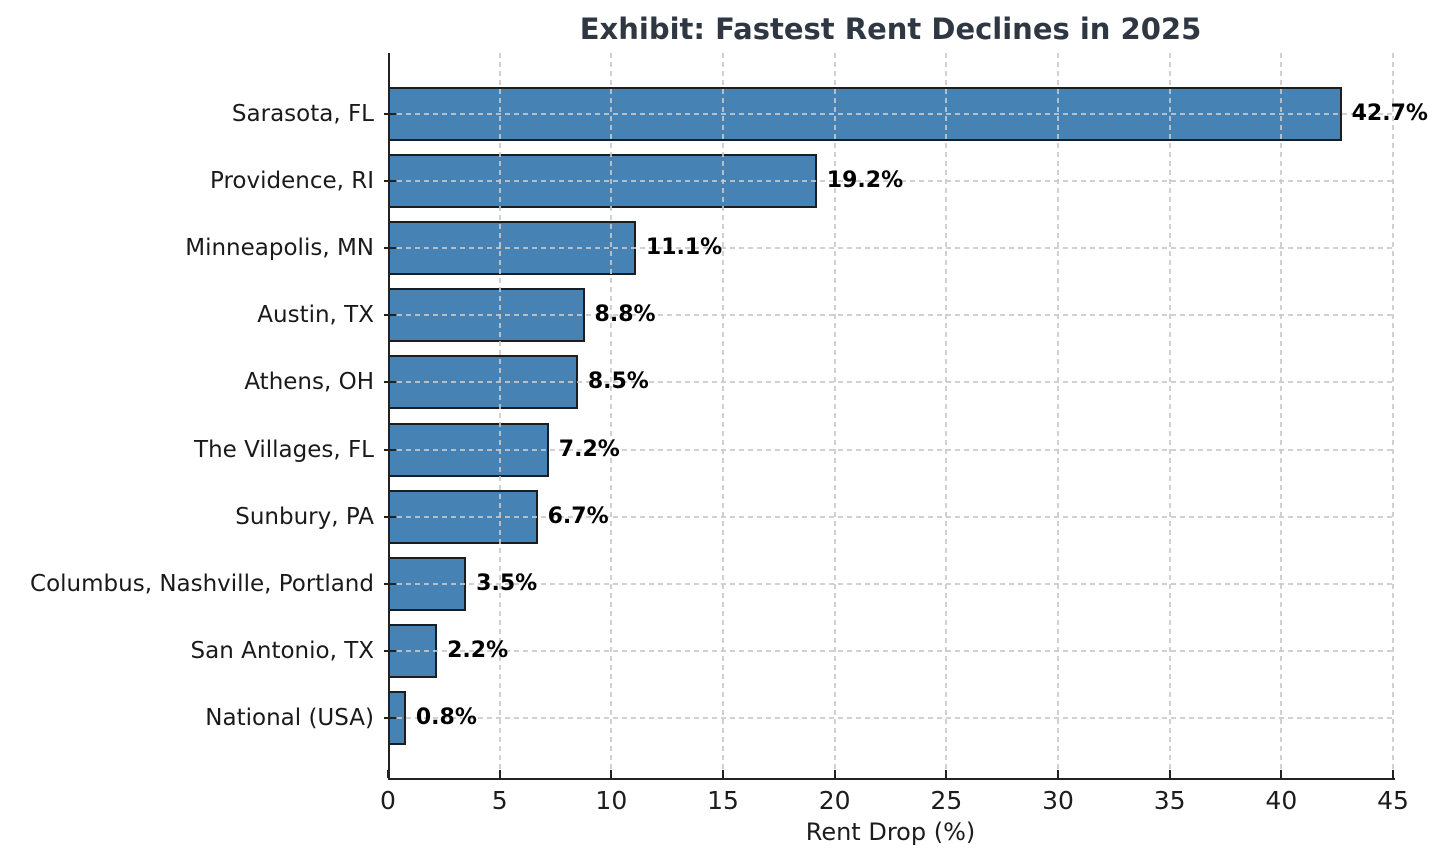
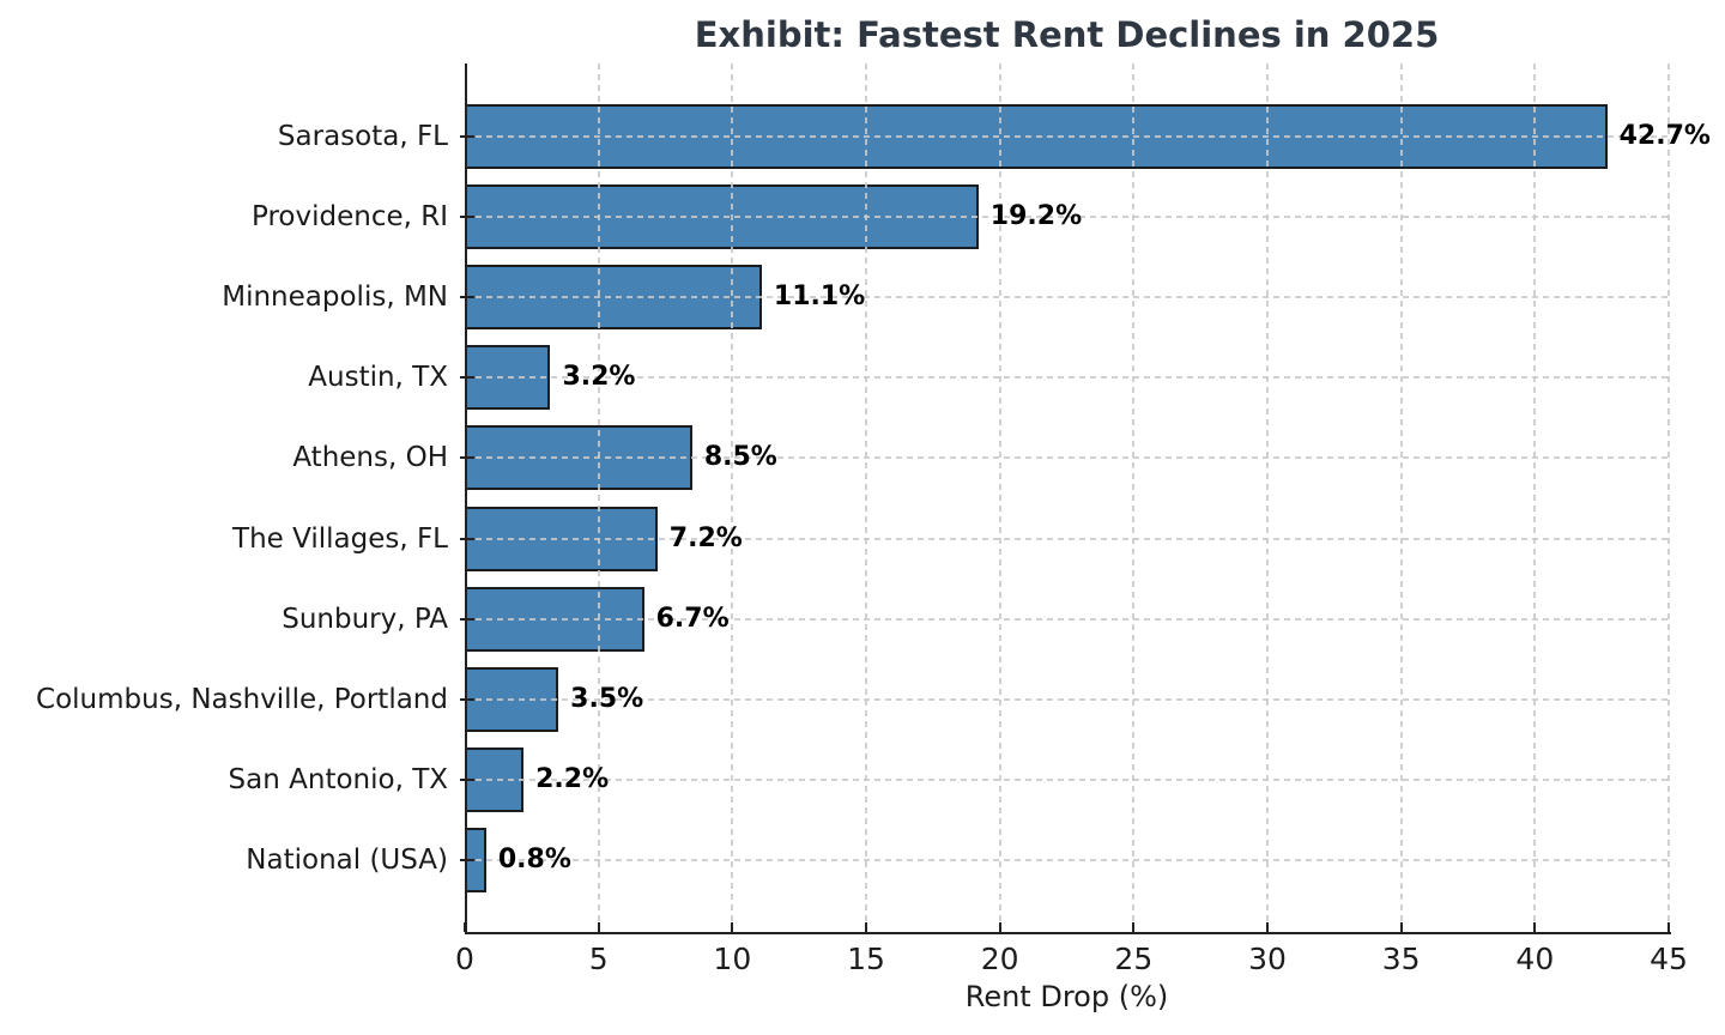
Austin, TX: 8.8% -> 3.2%
